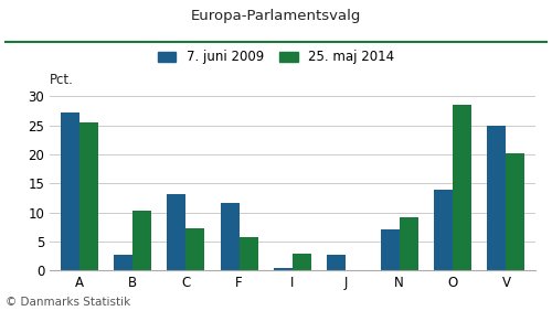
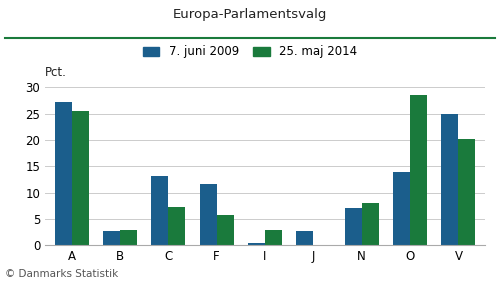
25. maj 2014/B: 10.4 -> 2.9
25. maj 2014/N: 9.2 -> 8.0
